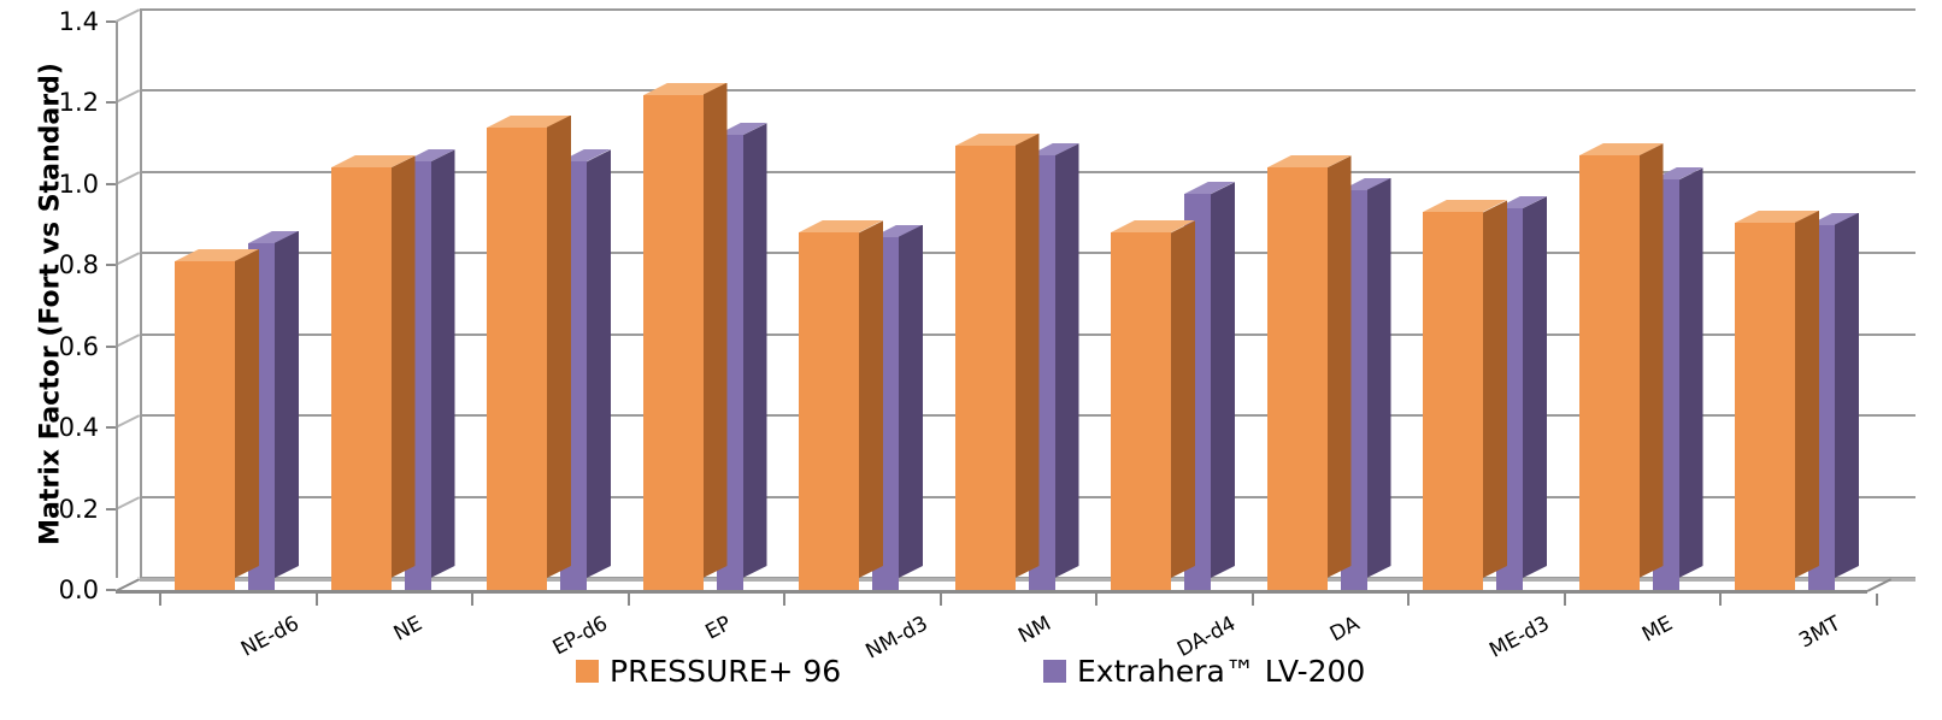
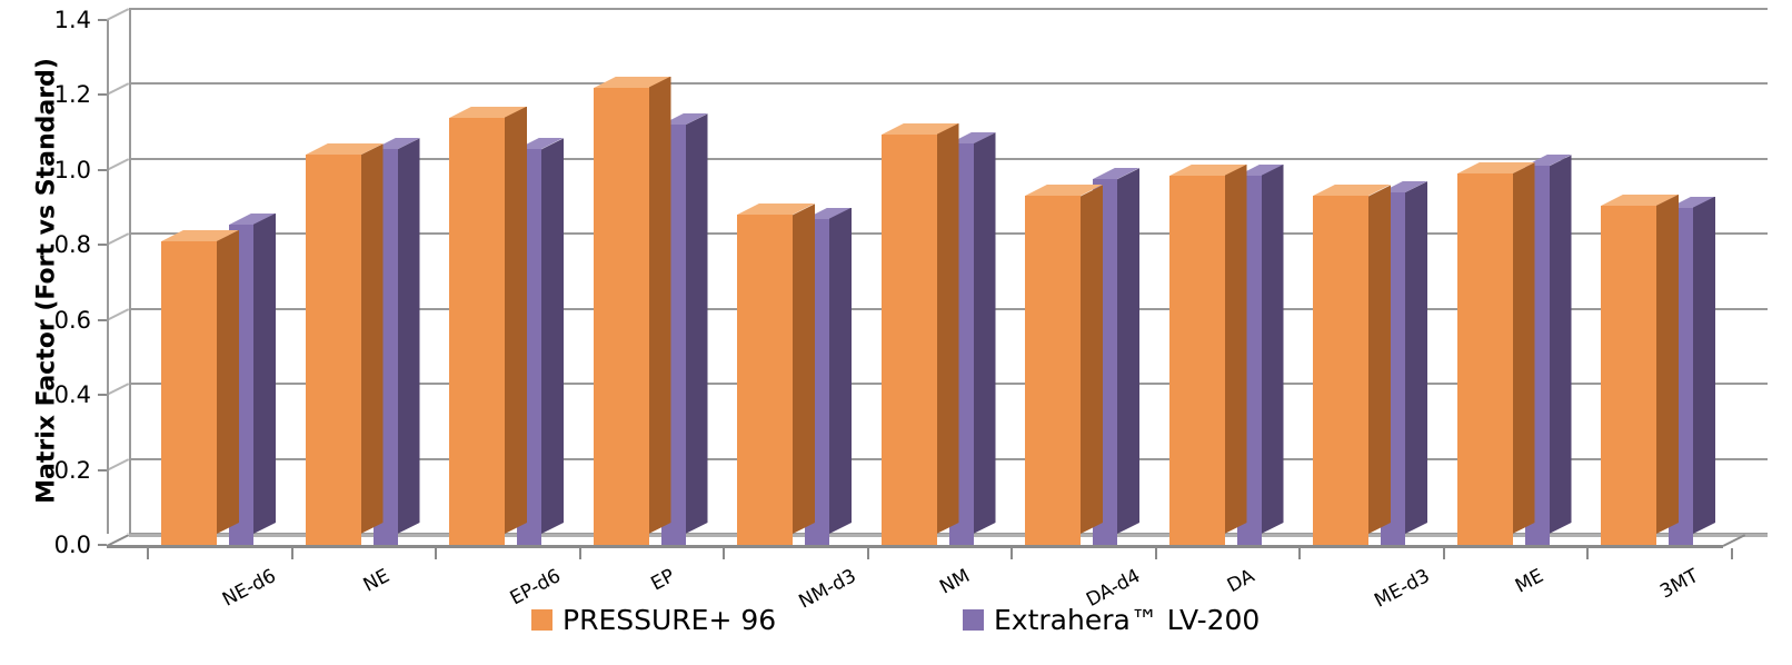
PRESSURE+ 96/DA-d4: 0.88 -> 0.93
PRESSURE+ 96/DA: 1.04 -> 0.98
PRESSURE+ 96/ME: 1.07 -> 0.99
